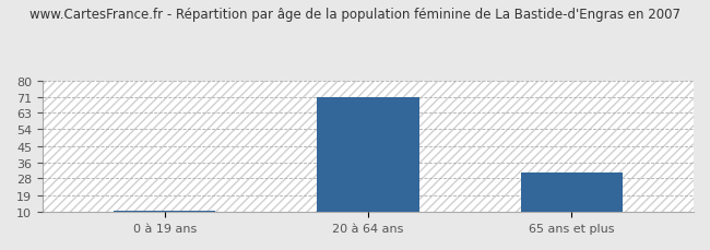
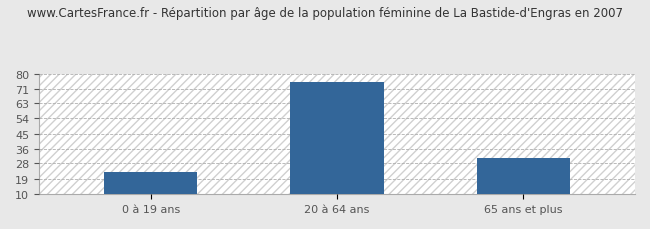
0 à 19 ans: 11 -> 23
20 à 64 ans: 71 -> 75
